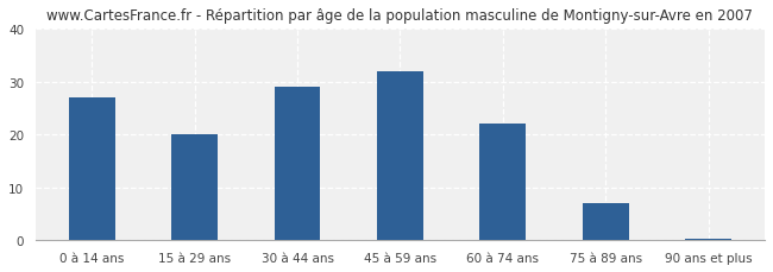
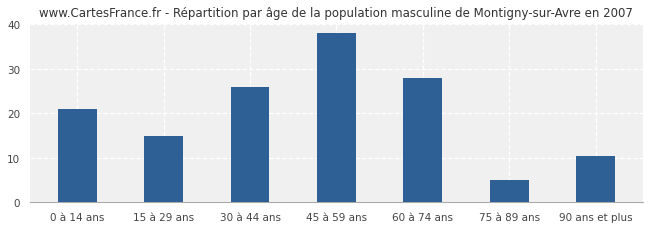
0 à 14 ans: 27.0 -> 21.0
15 à 29 ans: 20.0 -> 15.0
30 à 44 ans: 29.0 -> 26.0
45 à 59 ans: 32.0 -> 38.0
60 à 74 ans: 22.0 -> 28.0
75 à 89 ans: 7.0 -> 5.0
90 ans et plus: 0.3 -> 10.5
